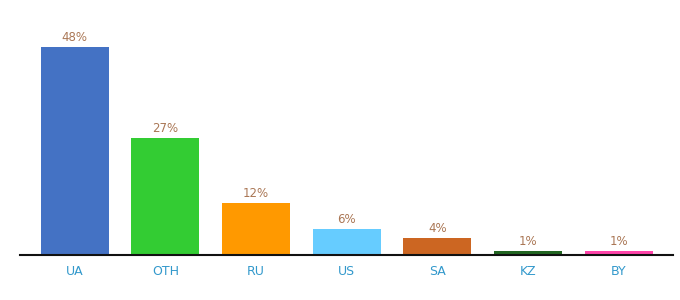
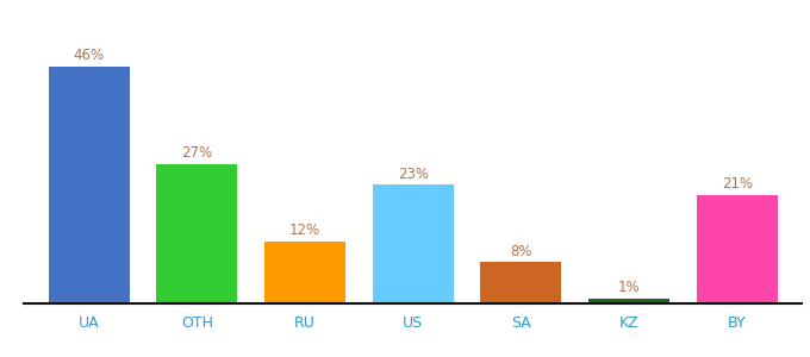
UA: 48% -> 46%
US: 6% -> 23%
SA: 4% -> 8%
BY: 1% -> 21%
